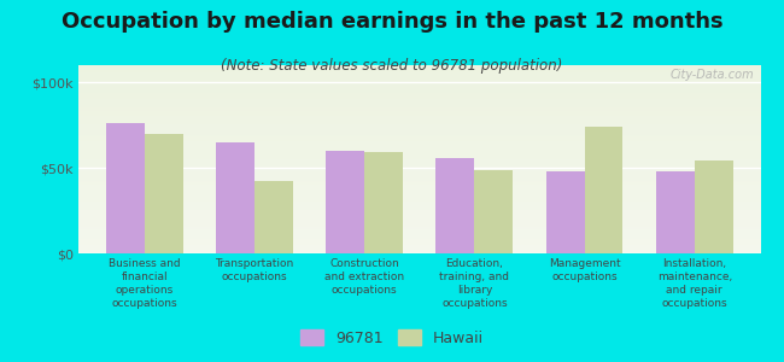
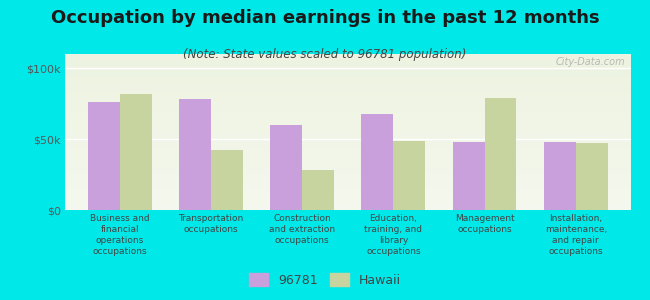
Hawaii/Business and financial operations occupations: $70k -> $82k
96781/Transportation occupations: $65k -> $78k
Hawaii/Construction and extraction occupations: $59k -> $28k
96781/Education, training, and library occupations: $56k -> $68k
Hawaii/Management occupations: $74k -> $79k
Hawaii/Installation, maintenance, and repair occupations: $54k -> $47k
